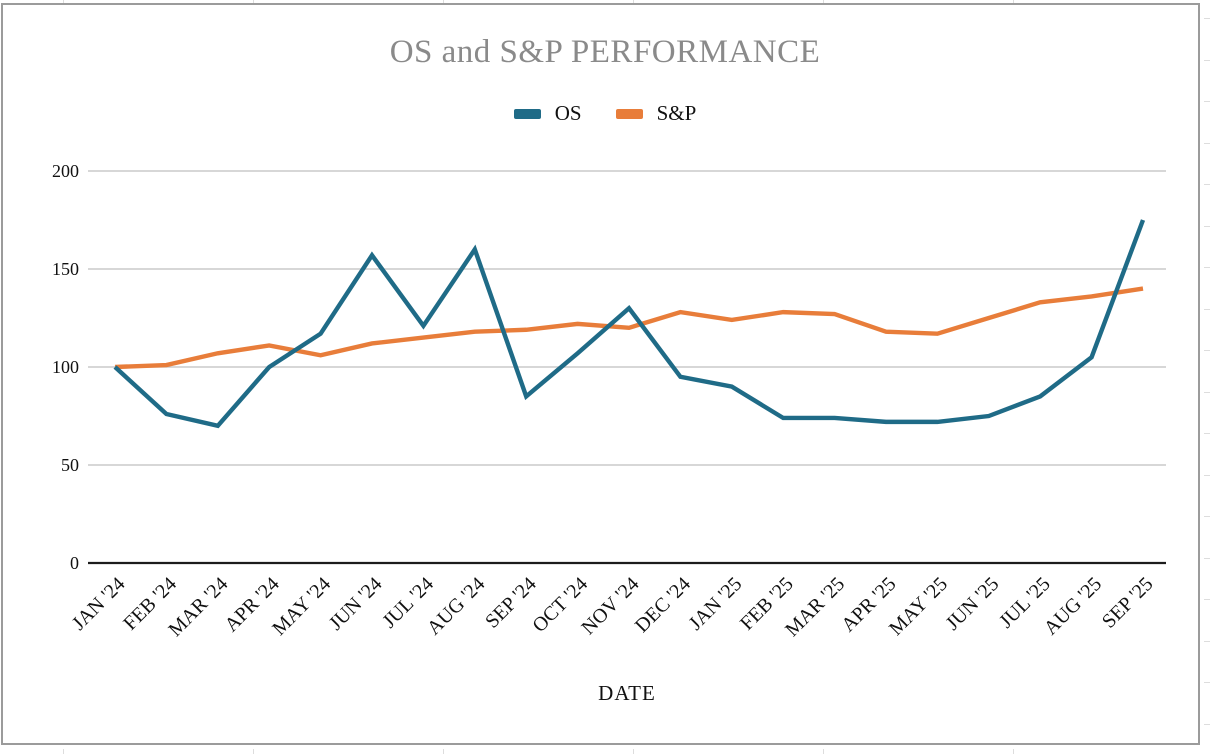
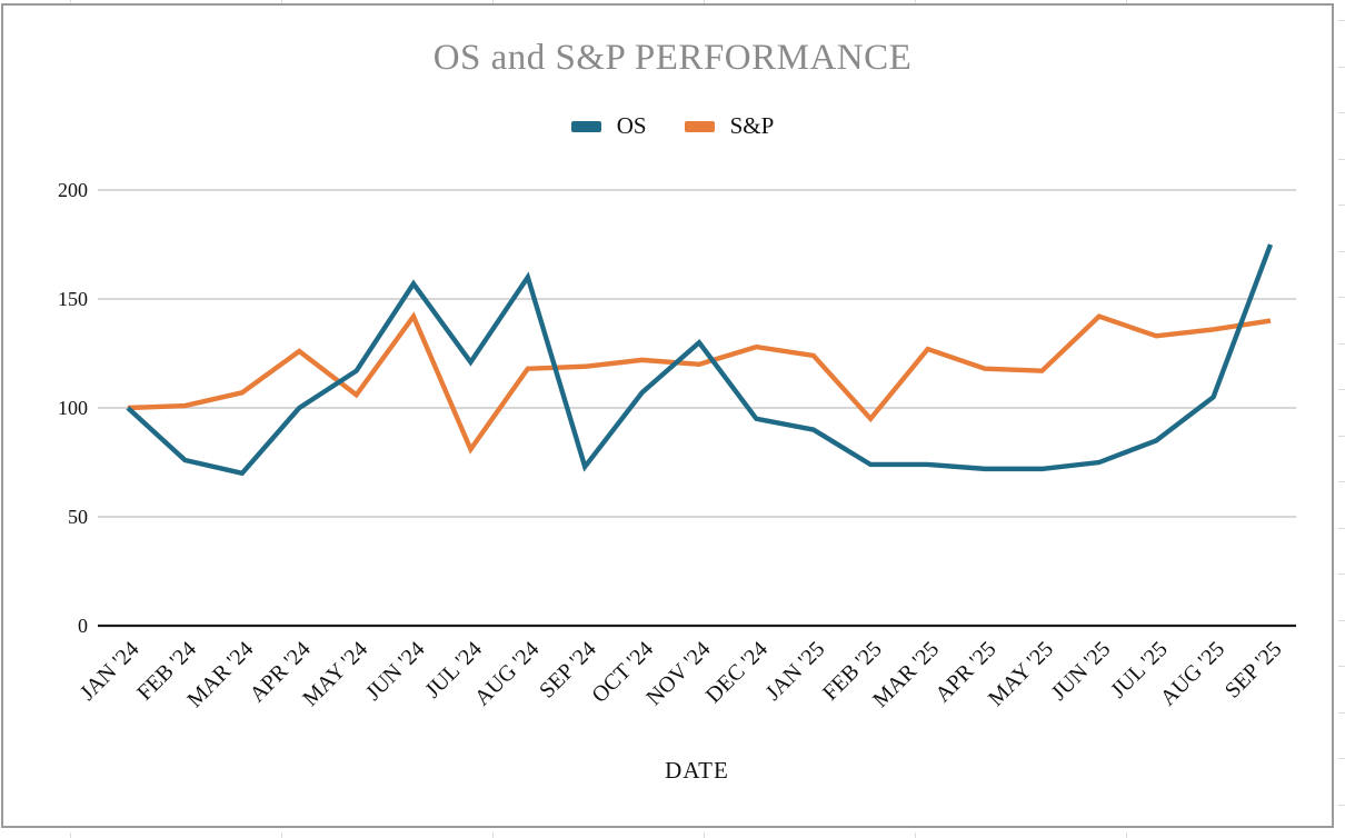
S&P/APR '24: 111 -> 126
S&P/JUN '24: 112 -> 142
S&P/JUL '24: 115 -> 81
OS/SEP '24: 85 -> 73
S&P/FEB '25: 128 -> 95
S&P/JUN '25: 125 -> 142
